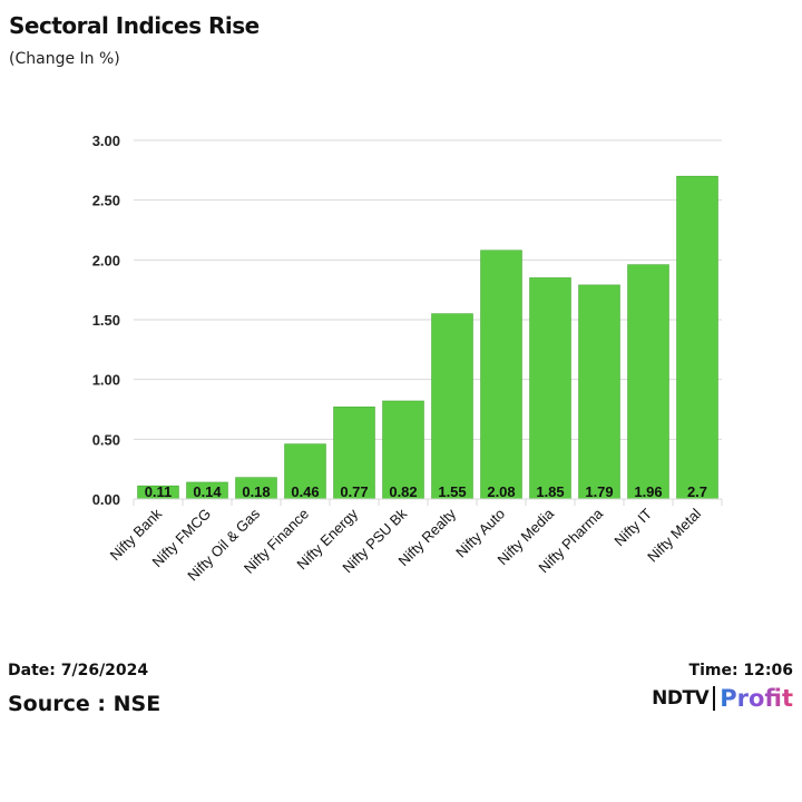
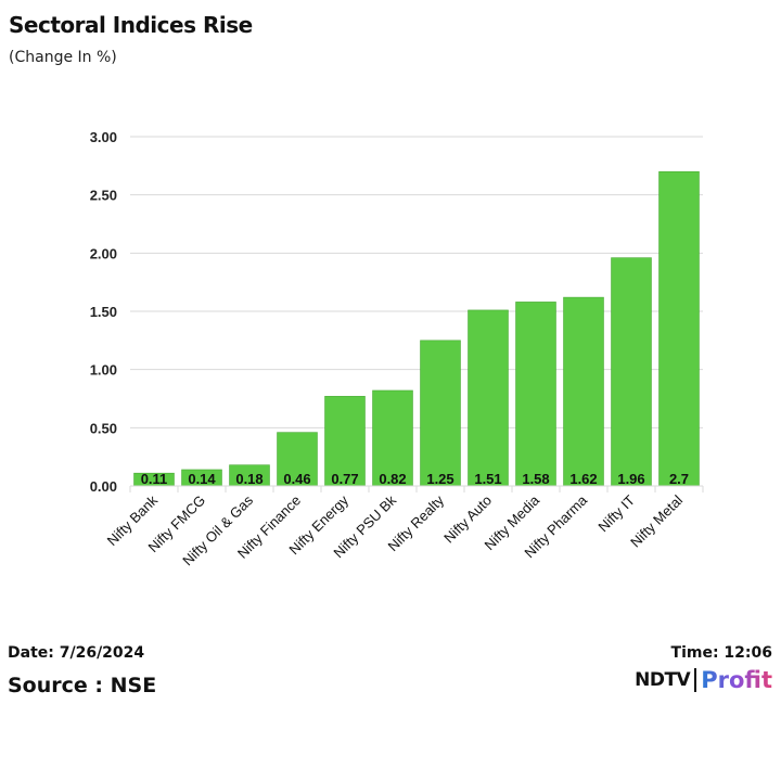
Nifty Realty: 1.55 -> 1.25
Nifty Auto: 2.08 -> 1.51
Nifty Media: 1.85 -> 1.58
Nifty Pharma: 1.79 -> 1.62
